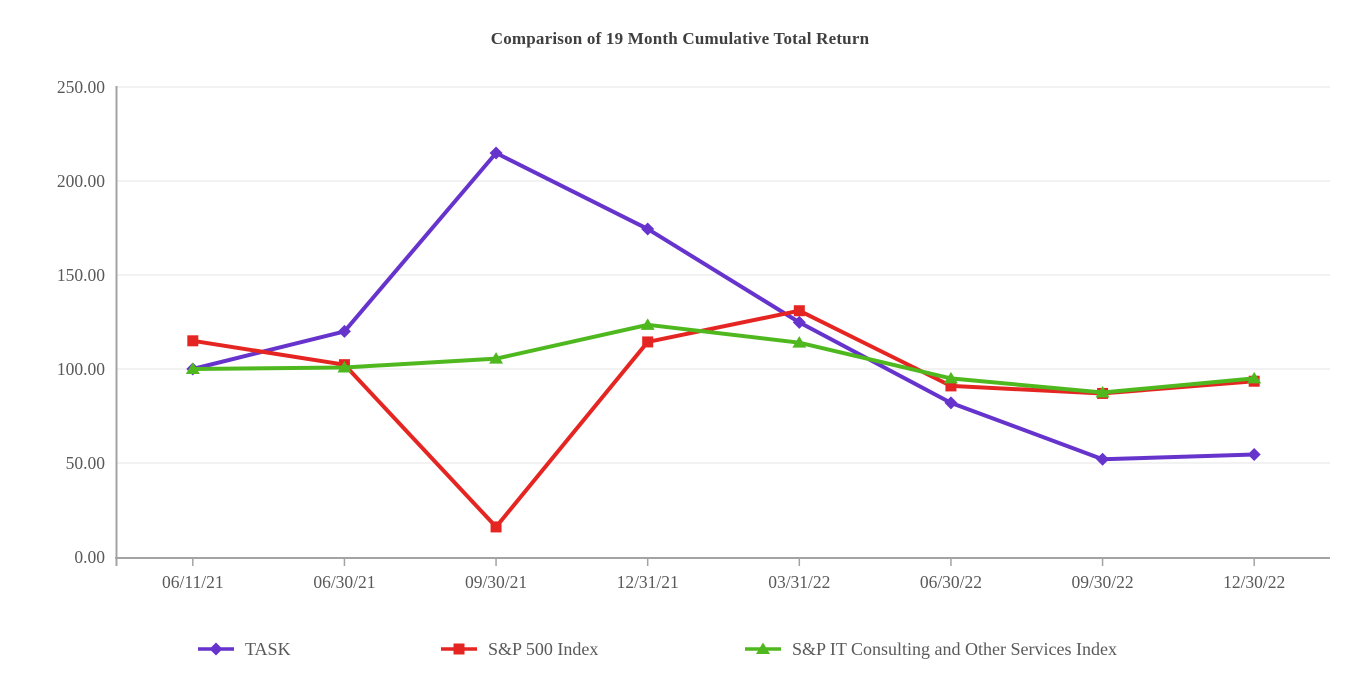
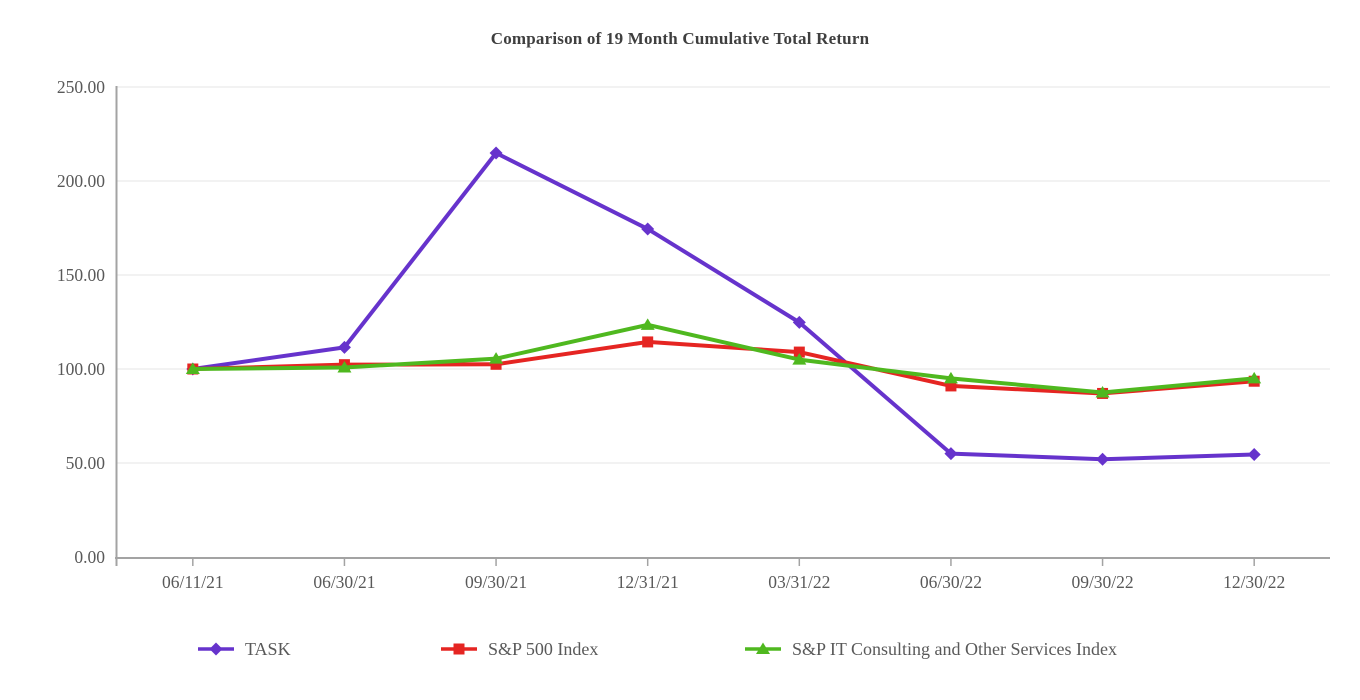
S&P 500 Index/06/11/21: 115 -> 100
TASK/06/30/21: 120 -> 112
S&P 500 Index/09/30/21: 16 -> 102
S&P 500 Index/03/31/22: 131 -> 109
S&P IT Consulting and Other Services Index/03/31/22: 114 -> 105
TASK/06/30/22: 82 -> 55
